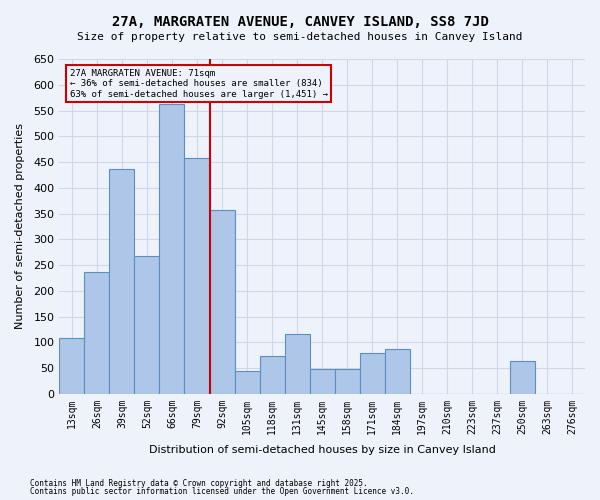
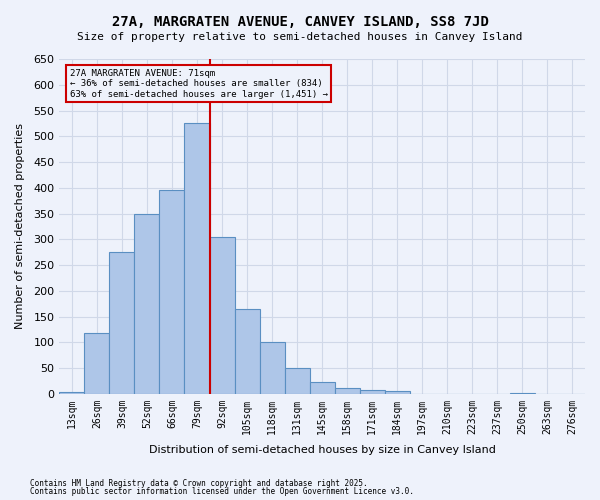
13sqm: 108 -> 3
26sqm: 236 -> 118
39sqm: 436 -> 275
52sqm: 268 -> 350
66sqm: 562 -> 395
79sqm: 458 -> 525
92sqm: 356 -> 305
105sqm: 44 -> 165
118sqm: 74 -> 100
131sqm: 116 -> 50
145sqm: 48 -> 22
158sqm: 48 -> 12
171sqm: 80 -> 8
184sqm: 86 -> 6
250sqm: 64 -> 2
